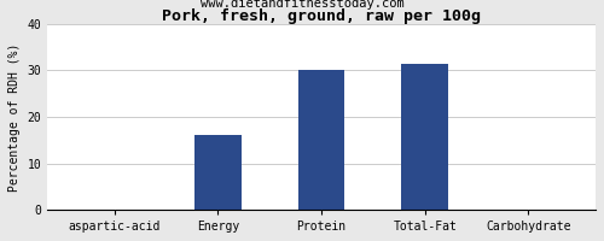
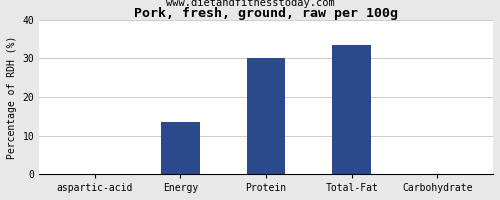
Energy: 16.0 -> 13.5
Total-Fat: 31.5 -> 33.5
